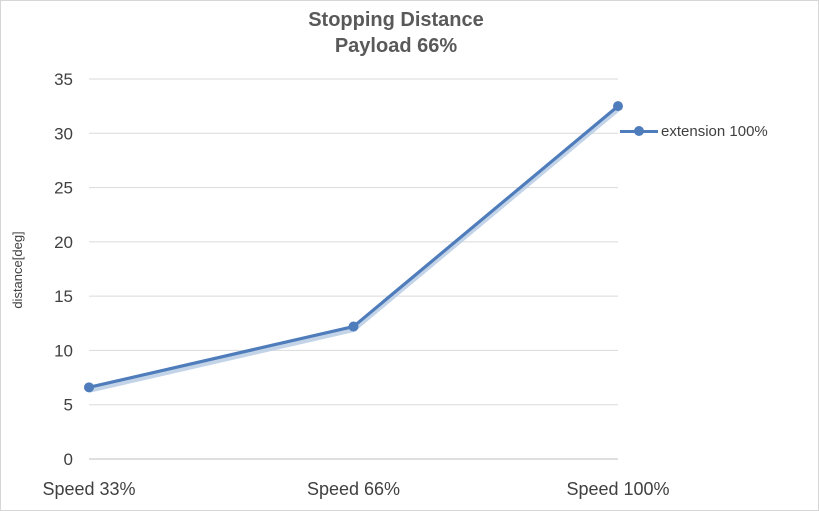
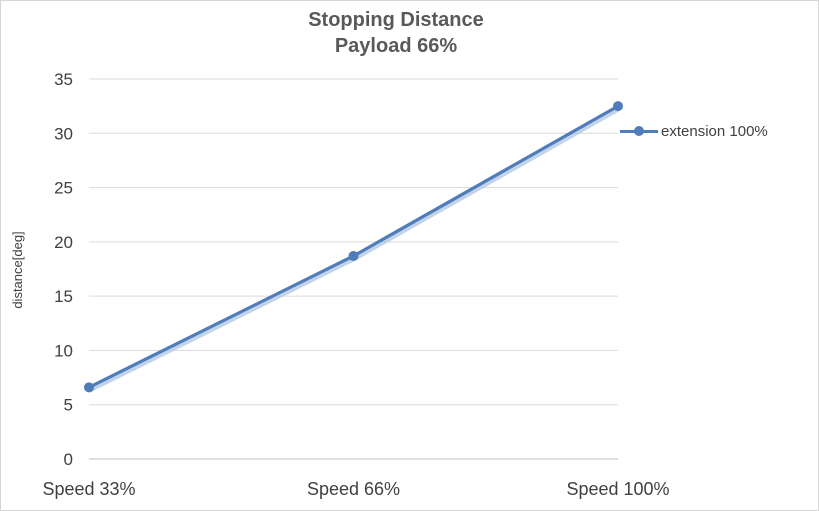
Speed 66%: 12.2 -> 18.7
